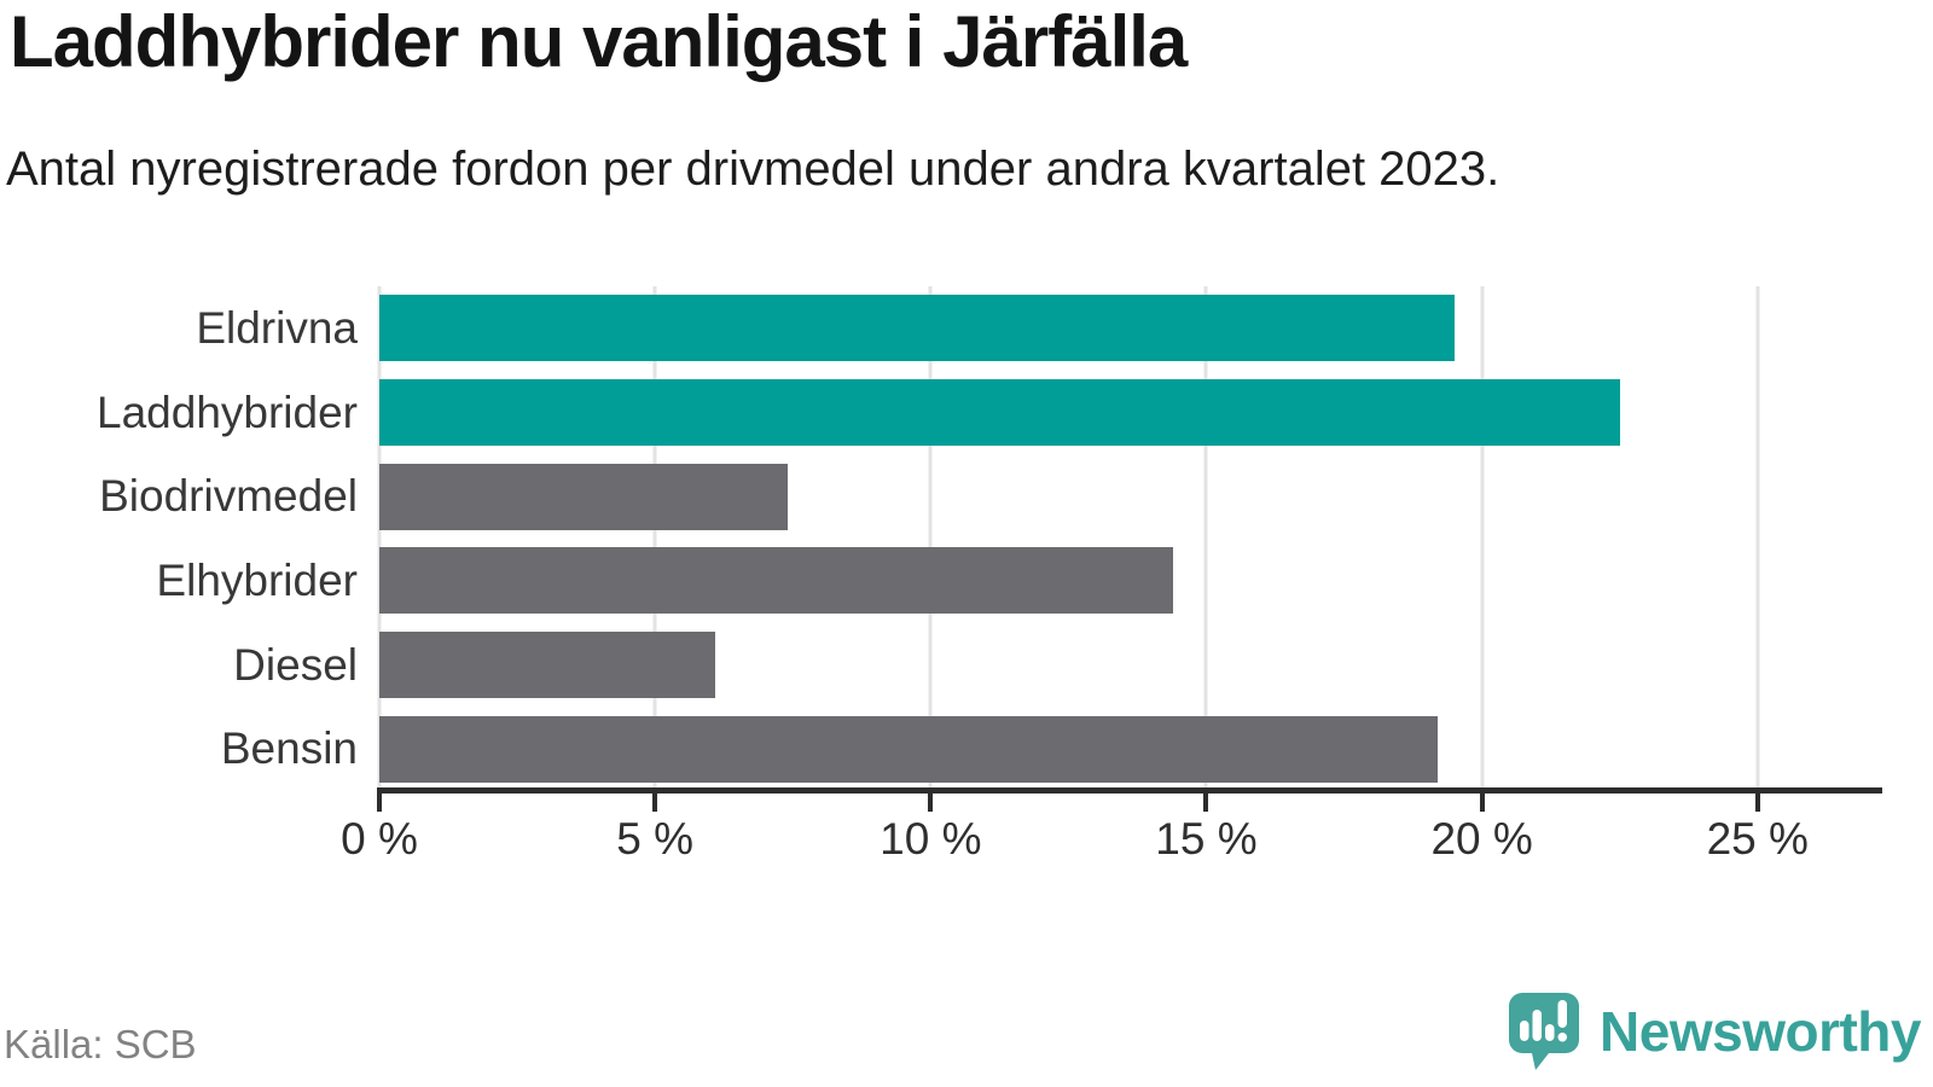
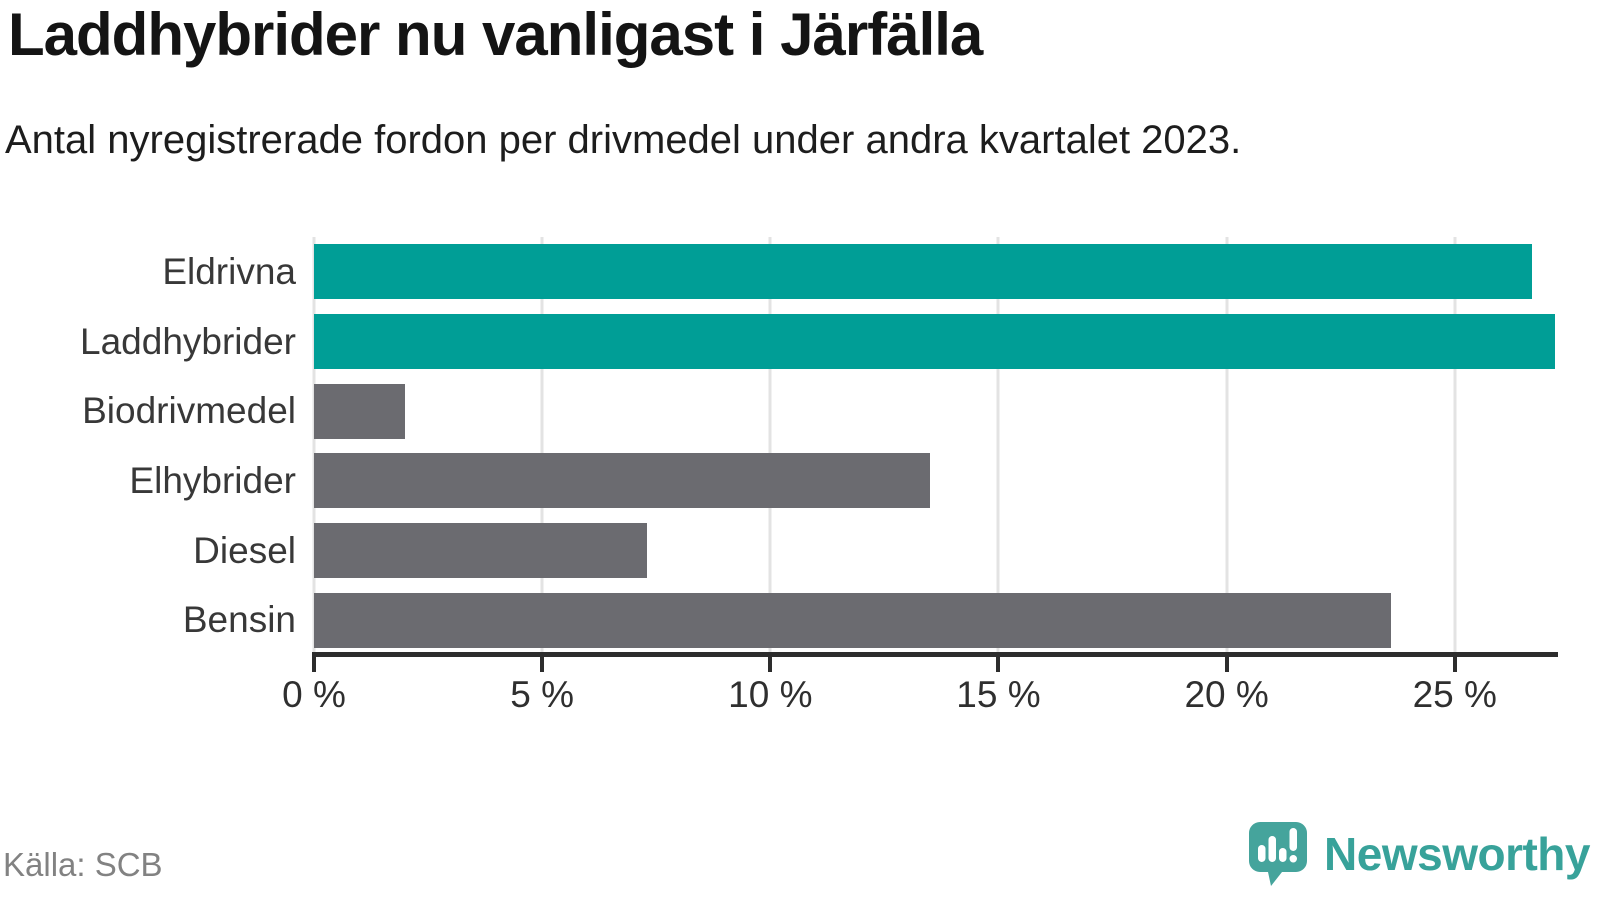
Eldrivna: 19.5% -> 26.7%
Laddhybrider: 22.5% -> 27.2%
Biodrivmedel: 7.4% -> 2.0%
Elhybrider: 14.4% -> 13.5%
Diesel: 6.1% -> 7.3%
Bensin: 19.2% -> 23.6%
